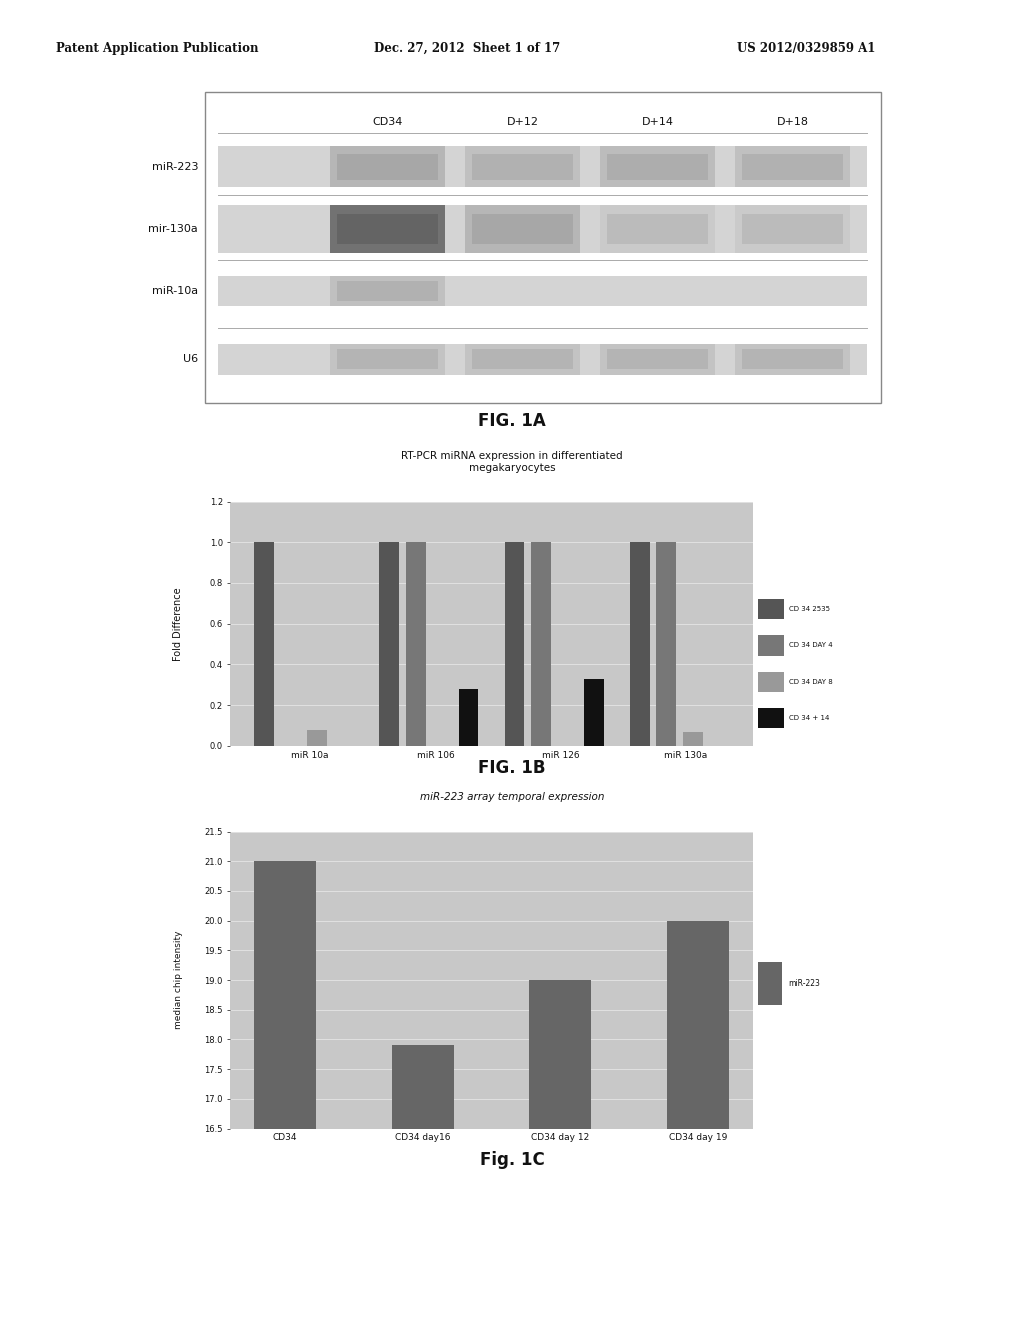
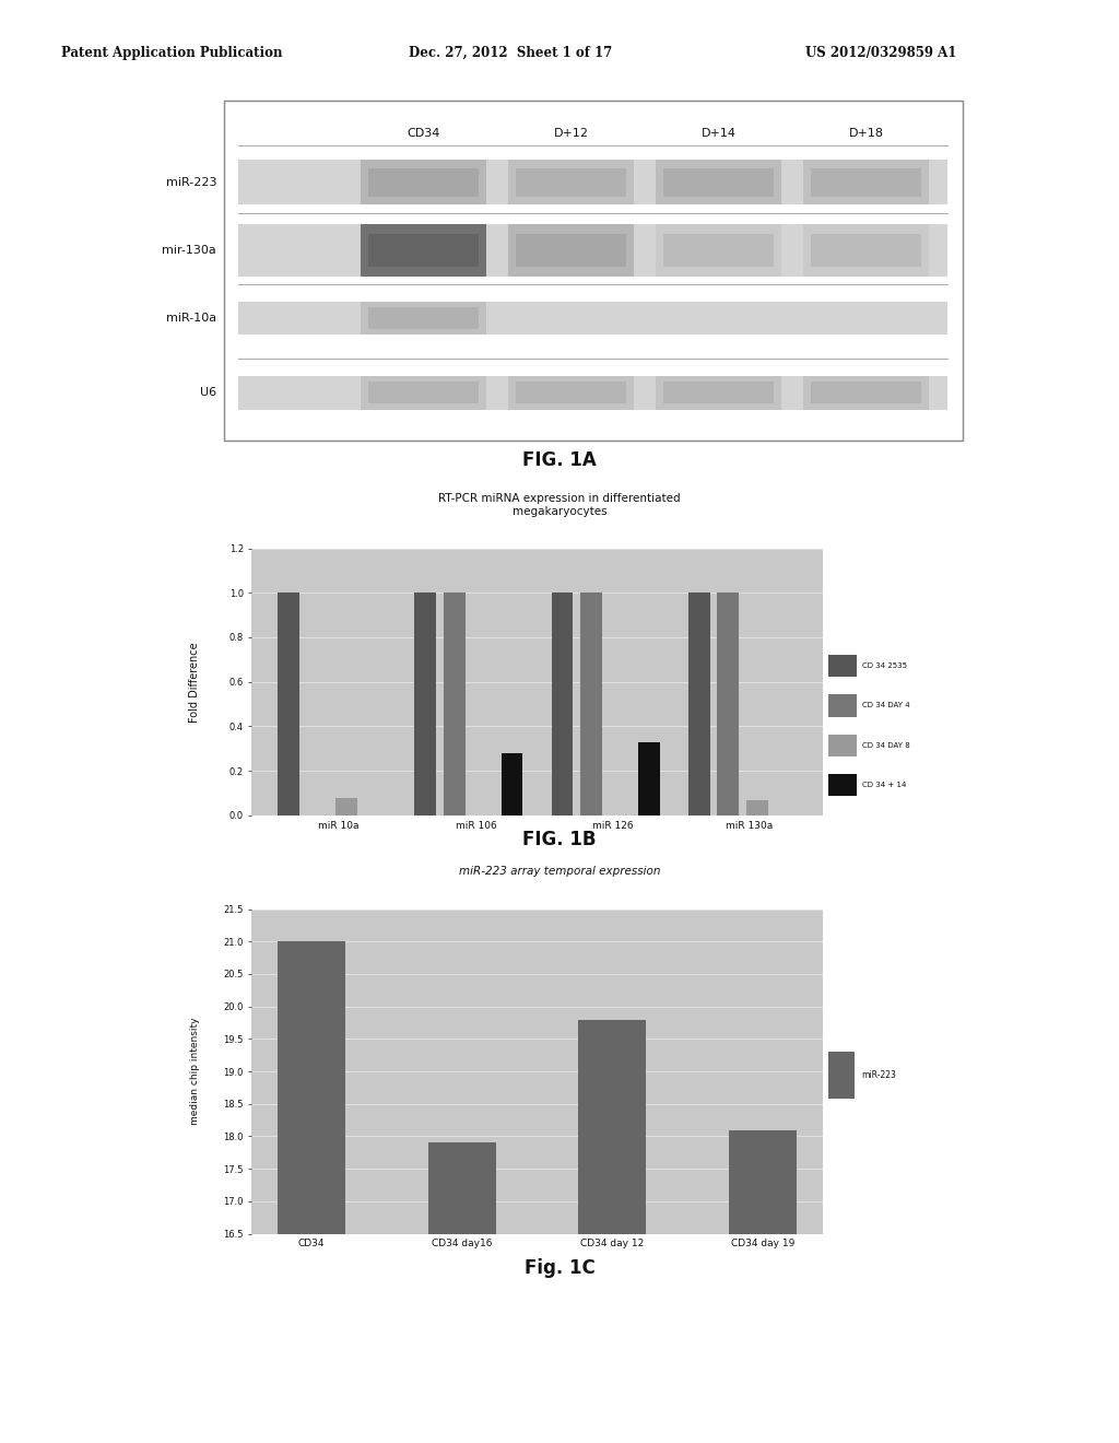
CD34 day 12: 19.0 -> 19.8
CD34 day 19: 20.0 -> 18.1
